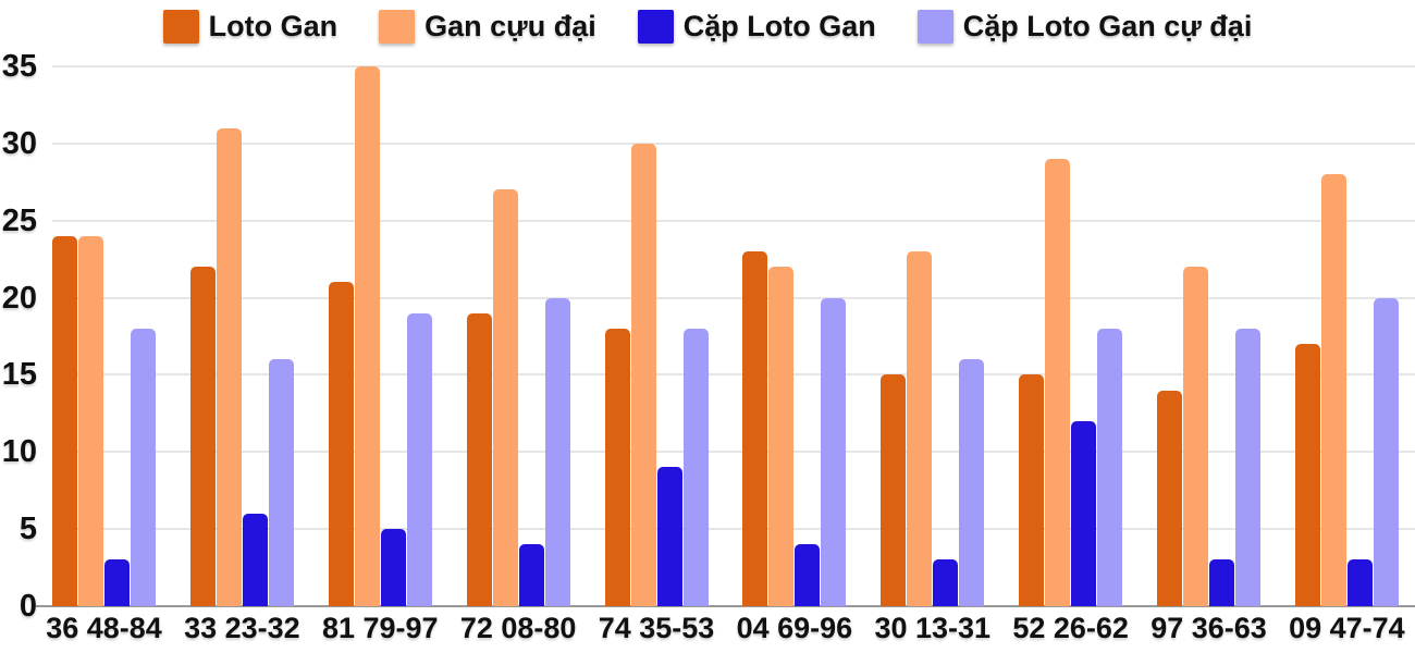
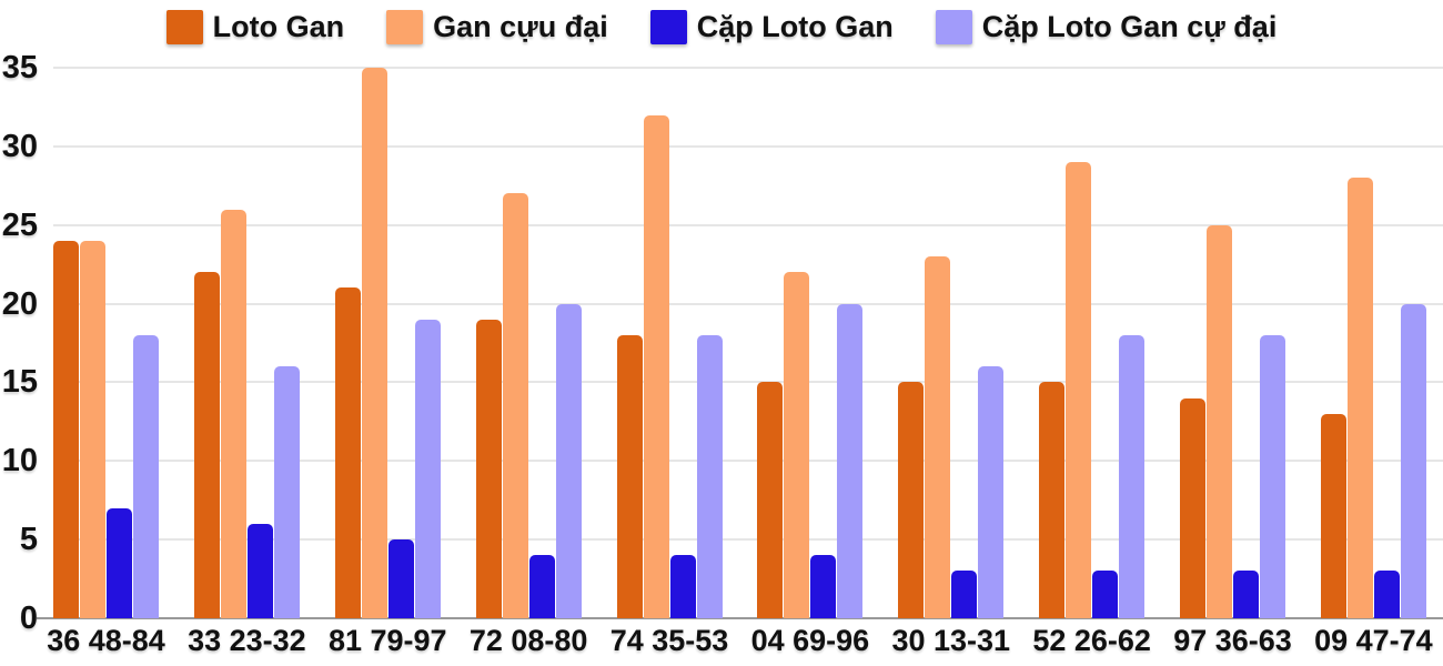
Cặp Loto Gan/36 48-84: 3 -> 7
Gan cựu đại/33 23-32: 31 -> 26
Gan cựu đại/74 35-53: 30 -> 32
Cặp Loto Gan/74 35-53: 9 -> 4
Loto Gan/04 69-96: 23 -> 15
Cặp Loto Gan/52 26-62: 12 -> 3
Gan cựu đại/97 36-63: 22 -> 25
Loto Gan/09 47-74: 17 -> 13
